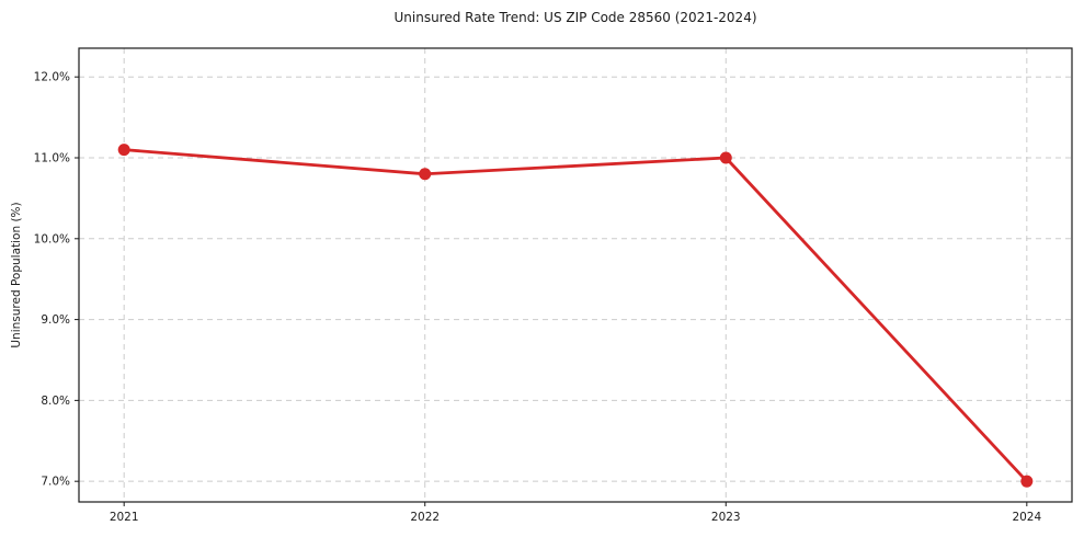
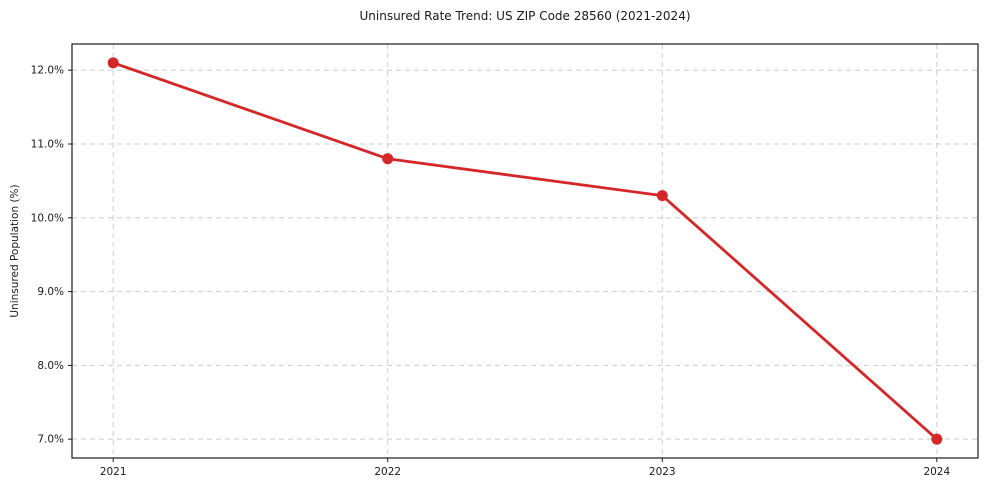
2021: 11.1% -> 12.1%
2023: 11.0% -> 10.3%
